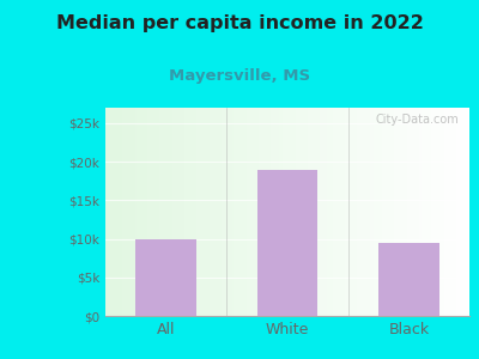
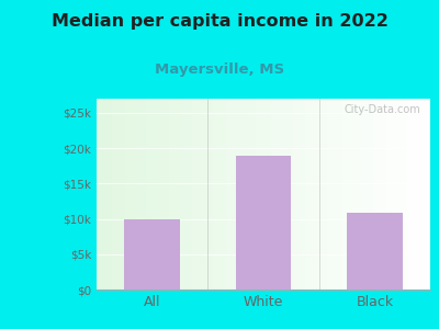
Black: $9.5k -> $10.8k
